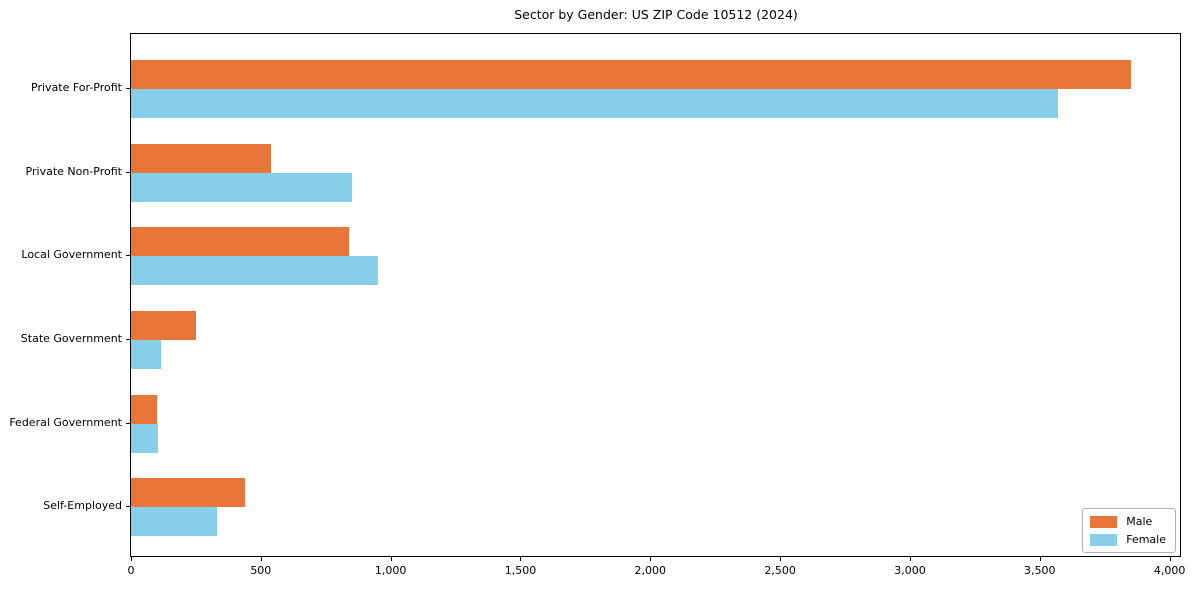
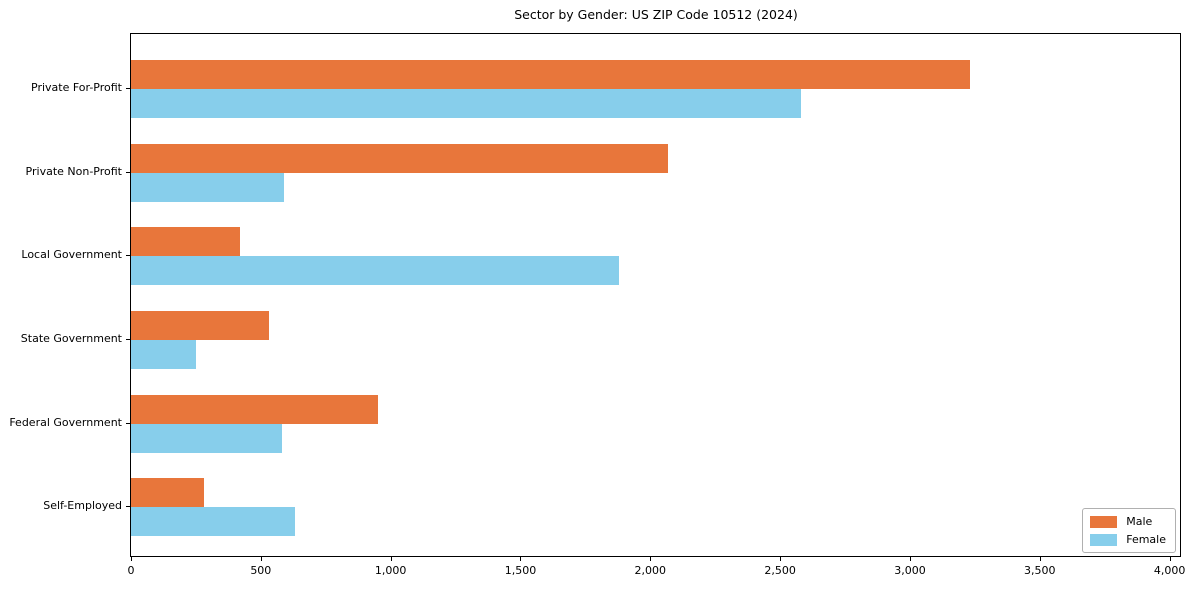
Male/Private For-Profit: 3850 -> 3230
Female/Private For-Profit: 3570 -> 2580
Male/Private Non-Profit: 540 -> 2070
Female/Private Non-Profit: 850 -> 590
Male/Local Government: 840 -> 420
Female/Local Government: 950 -> 1880
Male/State Government: 250 -> 530
Female/State Government: 120 -> 250
Male/Federal Government: 100 -> 950
Female/Federal Government: 100 -> 580
Male/Self-Employed: 440 -> 280
Female/Self-Employed: 330 -> 630
